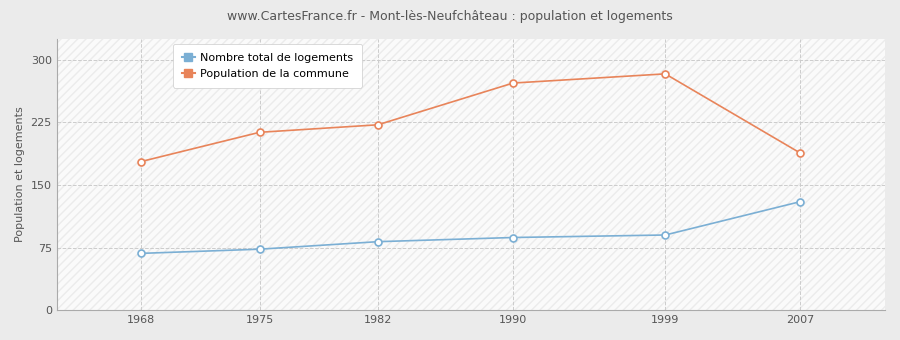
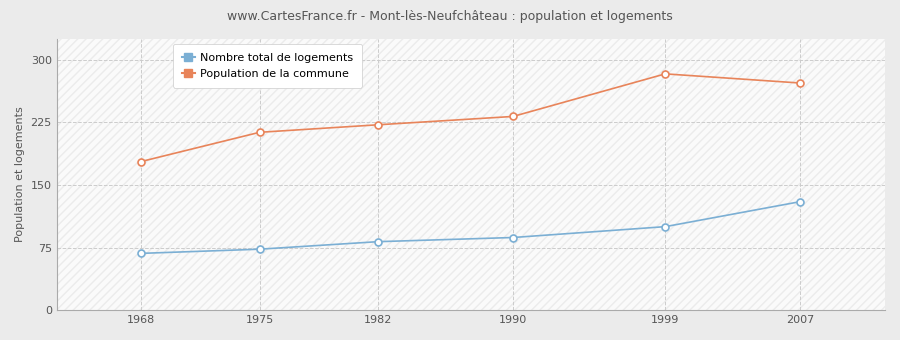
Population de la commune/1990: 272 -> 232
Nombre total de logements/1999: 90 -> 100
Population de la commune/2007: 188 -> 272
